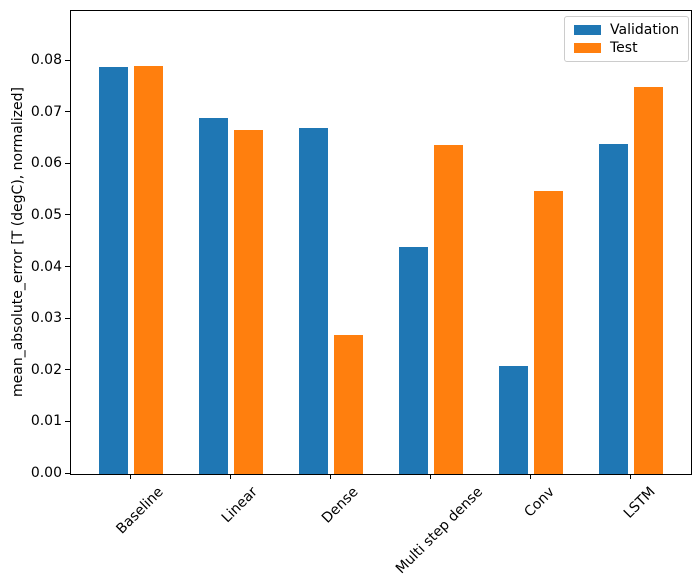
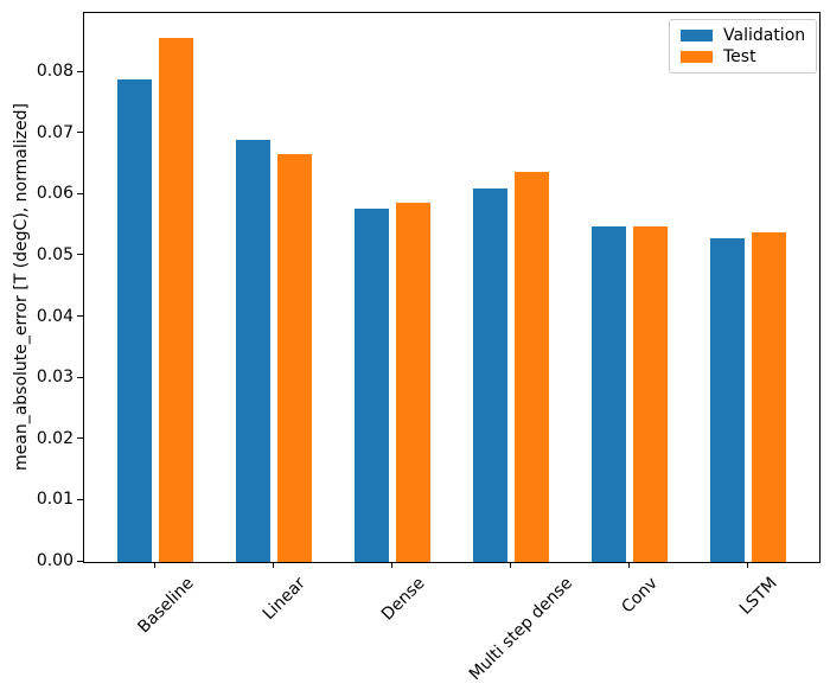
Test/Baseline: 0.079 -> 0.086
Validation/Dense: 0.067 -> 0.058
Test/Dense: 0.027 -> 0.059
Validation/Multi step dense: 0.044 -> 0.061
Validation/Conv: 0.021 -> 0.055
Validation/LSTM: 0.064 -> 0.053
Test/LSTM: 0.075 -> 0.054
